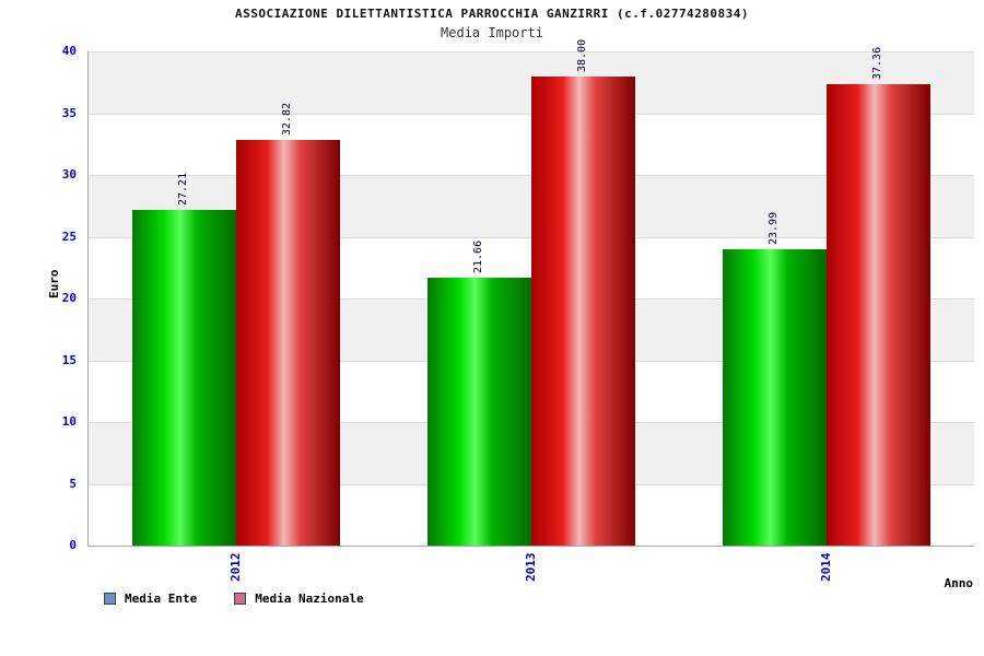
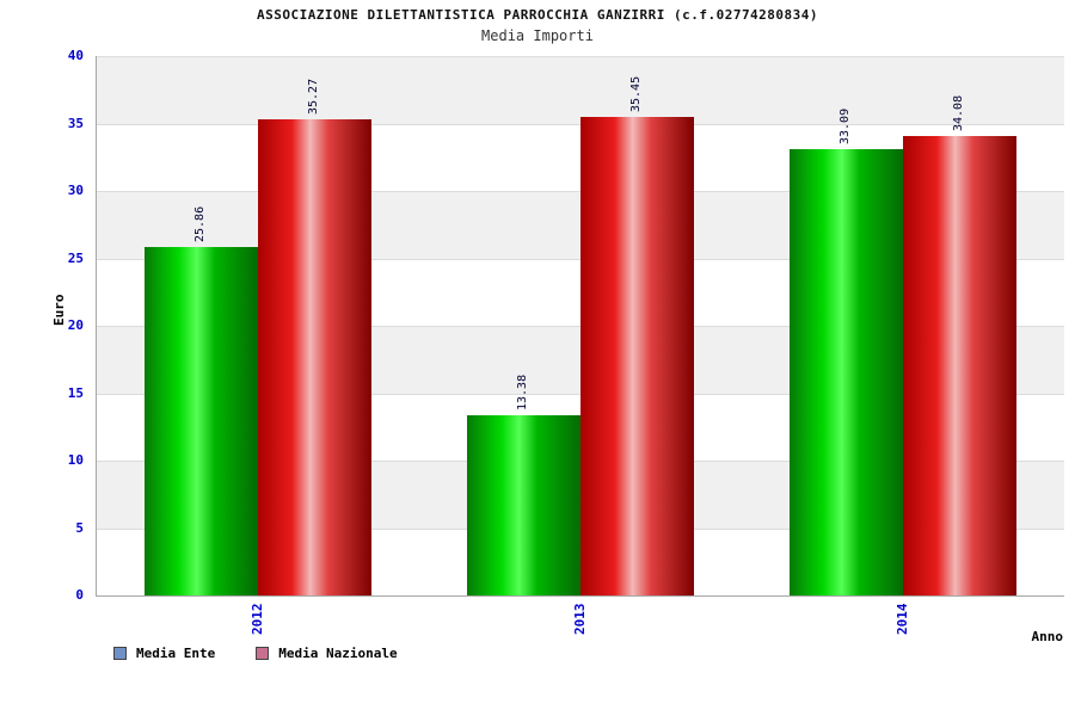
Media Ente/2012: 27.21 -> 25.86
Media Nazionale/2012: 32.82 -> 35.27
Media Ente/2013: 21.66 -> 13.38
Media Nazionale/2013: 38.00 -> 35.45
Media Ente/2014: 23.99 -> 33.09
Media Nazionale/2014: 37.36 -> 34.08
